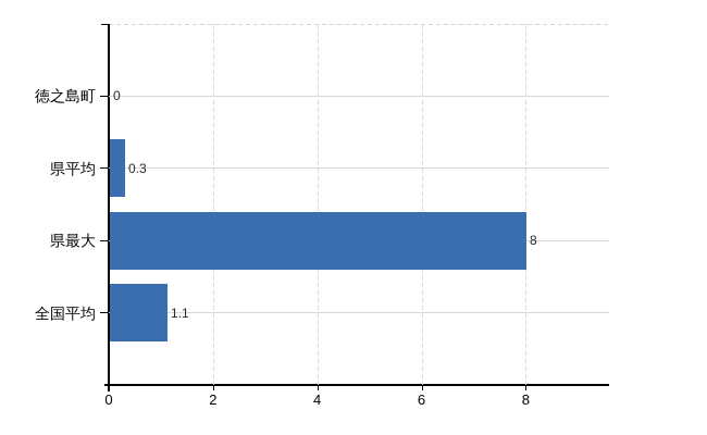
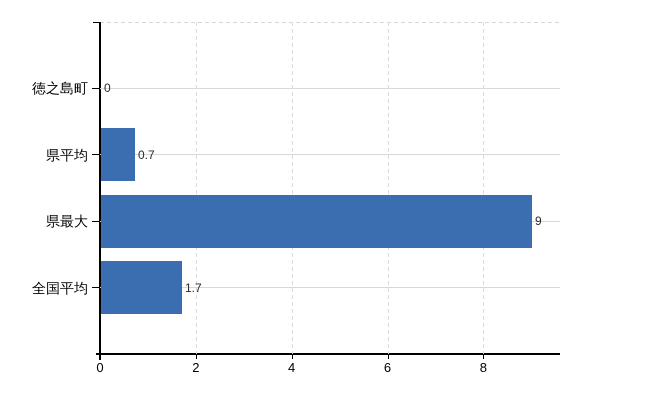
県平均: 0.3 -> 0.7
県最大: 8 -> 9
全国平均: 1.1 -> 1.7
